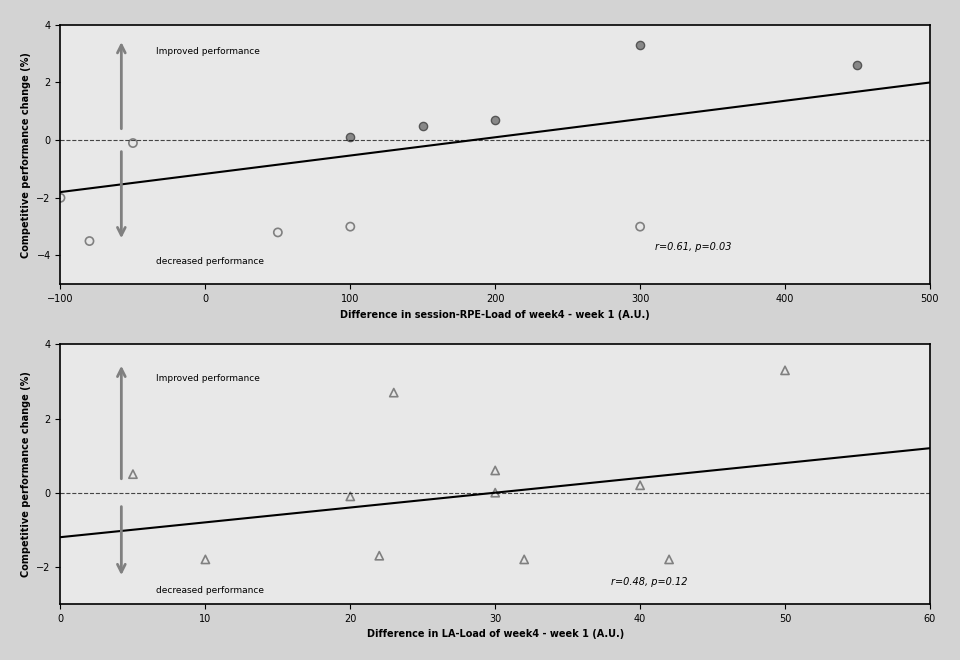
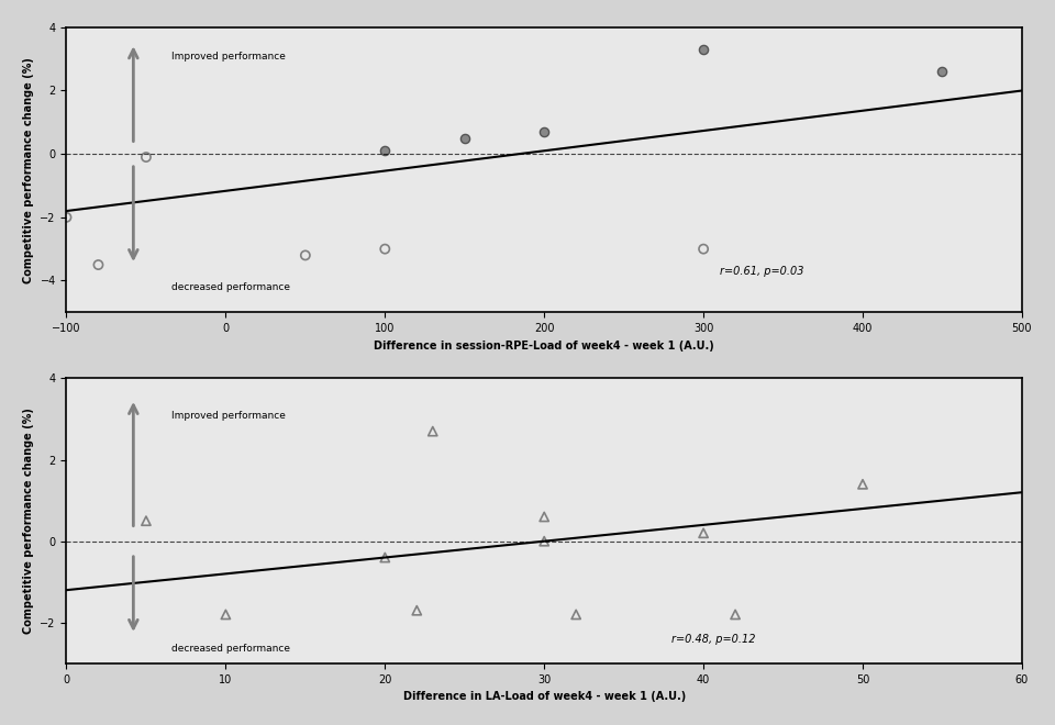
20: -0.1 -> -0.4
50: 3.3 -> 1.4
